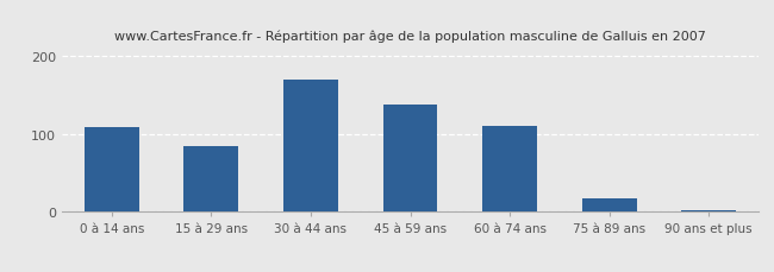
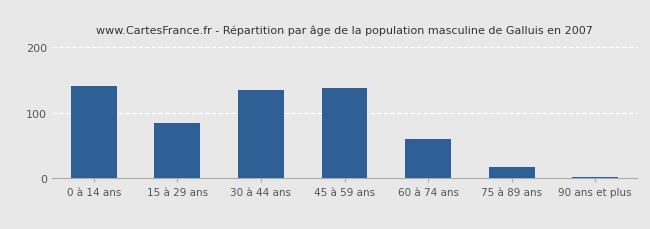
0 à 14 ans: 108 -> 140
30 à 44 ans: 170 -> 135
60 à 74 ans: 110 -> 60
